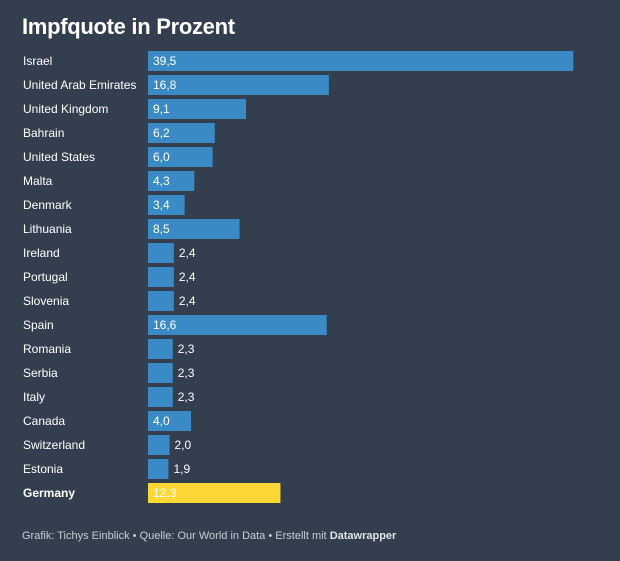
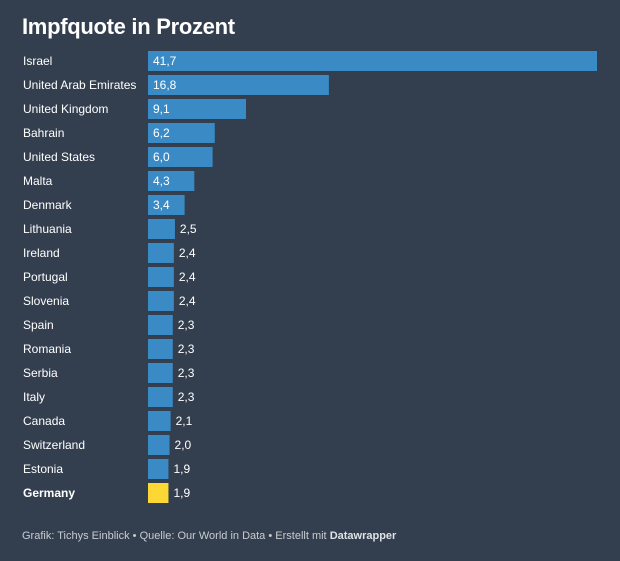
Israel: 39,5 -> 41,7
Lithuania: 8,5 -> 2,5
Spain: 16,6 -> 2,3
Canada: 4,0 -> 2,1
Germany: 12,3 -> 1,9
